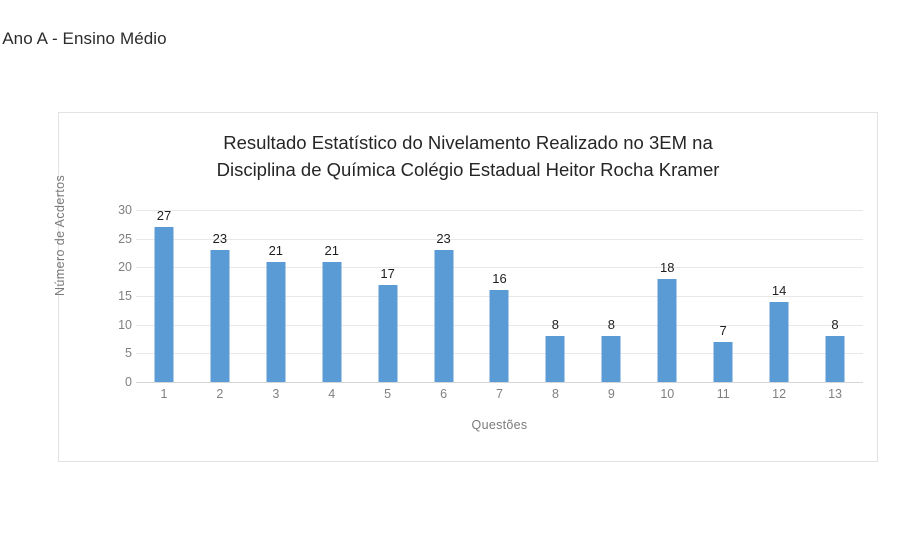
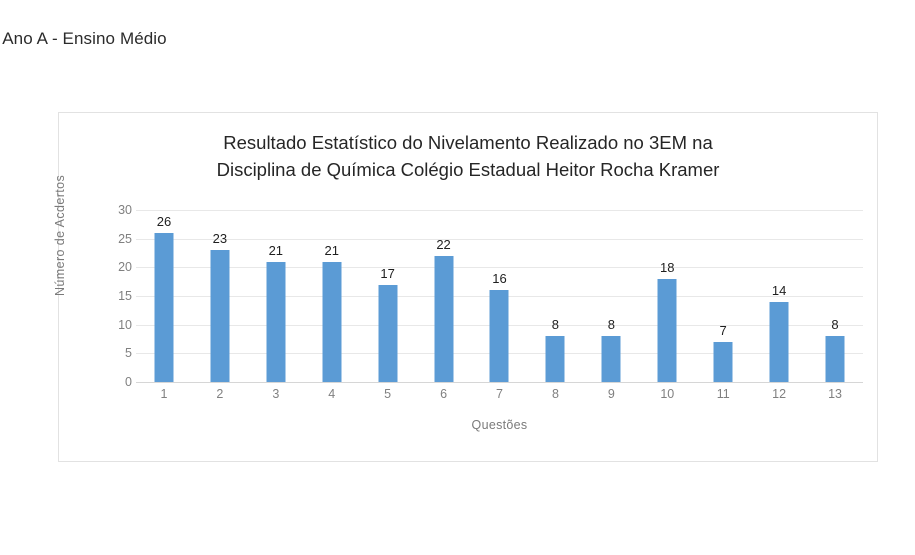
1: 27 -> 26
6: 23 -> 22
